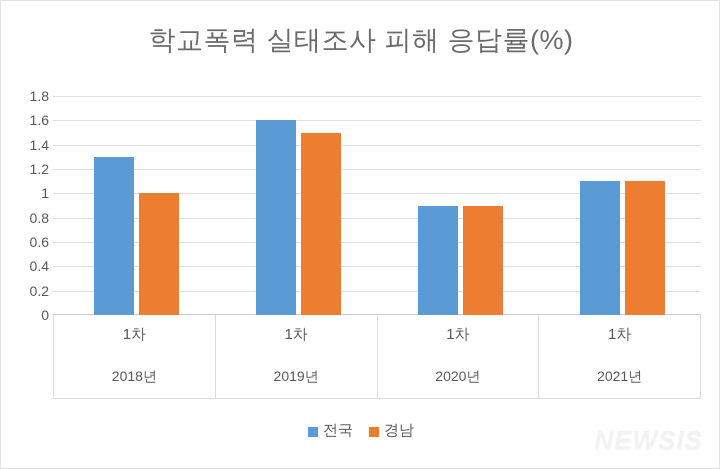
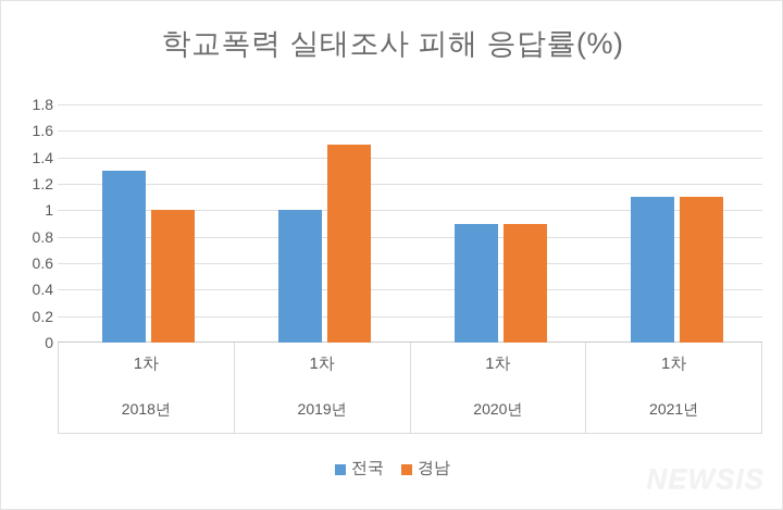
전국/2019년: 1.6 -> 1.0
